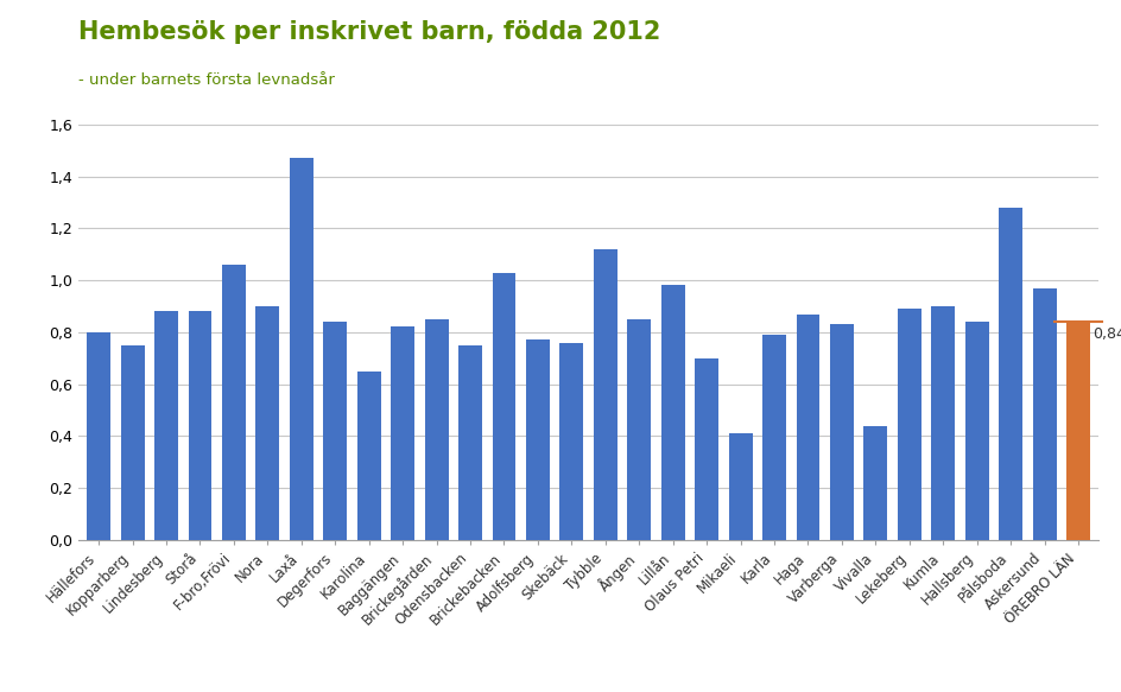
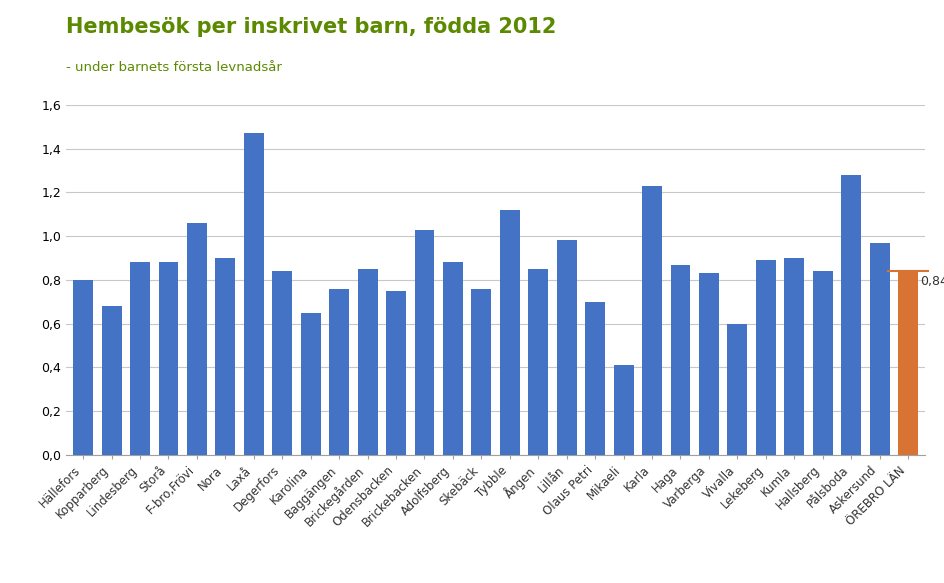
Kopparberg: 0,75 -> 0,68
Baggängen: 0,82 -> 0,76
Adolfsberg: 0,77 -> 0,88
Karla: 0,79 -> 1,23
Vivalla: 0,44 -> 0,60
